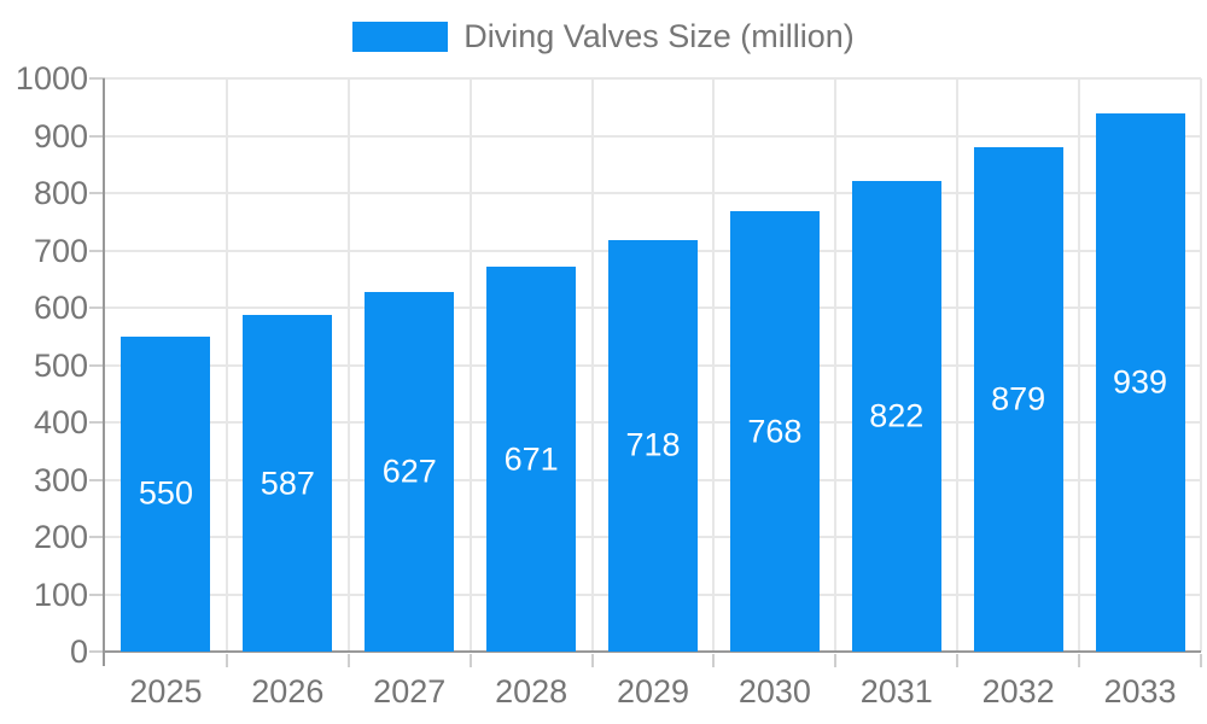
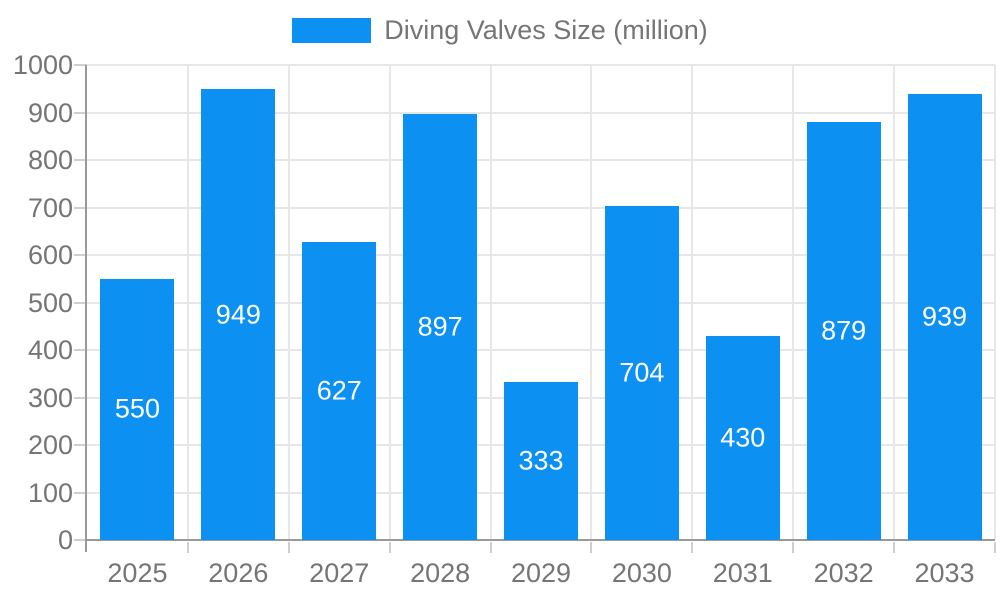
2026: 587 -> 949
2028: 671 -> 897
2029: 718 -> 333
2030: 768 -> 704
2031: 822 -> 430
